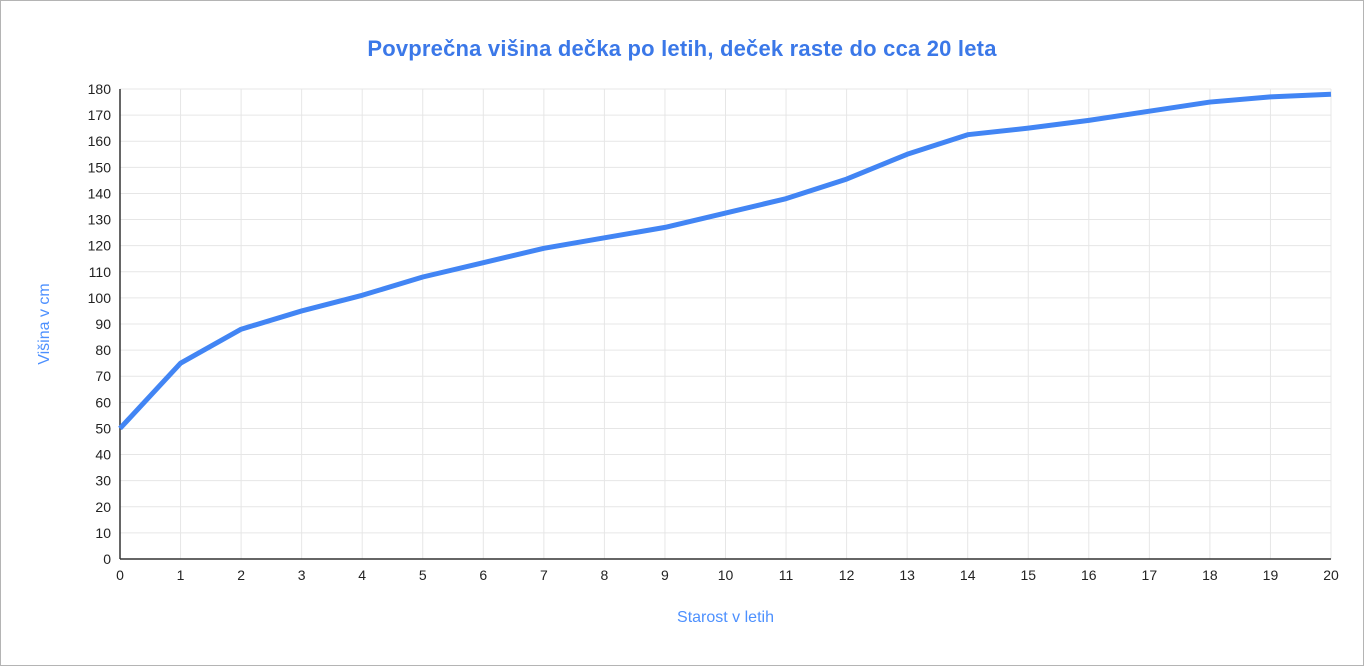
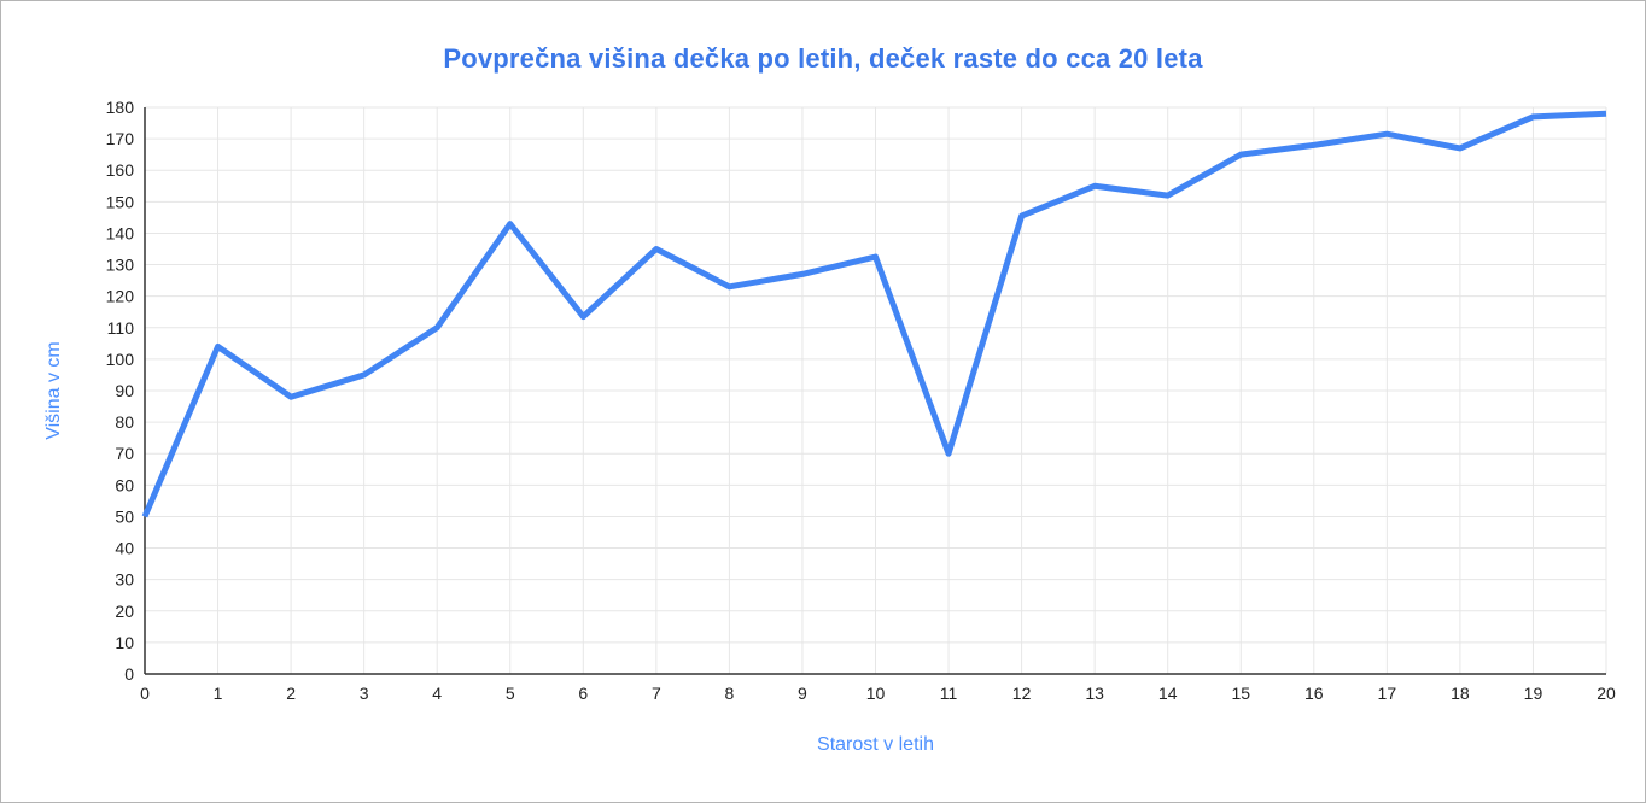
1: 75 -> 104
4: 101 -> 110
5: 108 -> 143
7: 119 -> 135
11: 138 -> 70
14: 162 -> 152
18: 175 -> 167
